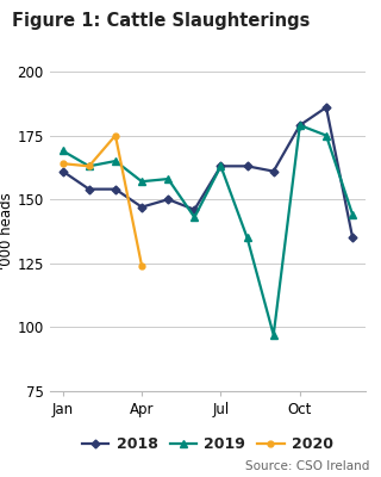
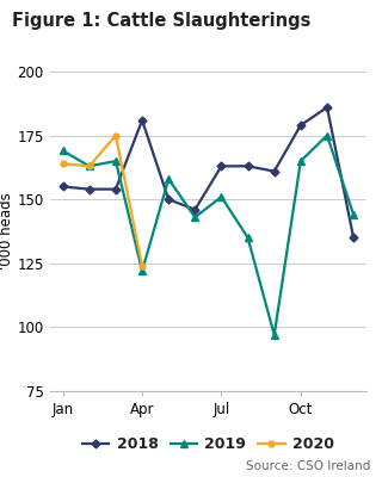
2018/Jan: 161 -> 155
2018/Apr: 147 -> 181
2019/Apr: 157 -> 122
2019/Jul: 163 -> 151
2019/Oct: 179 -> 165
